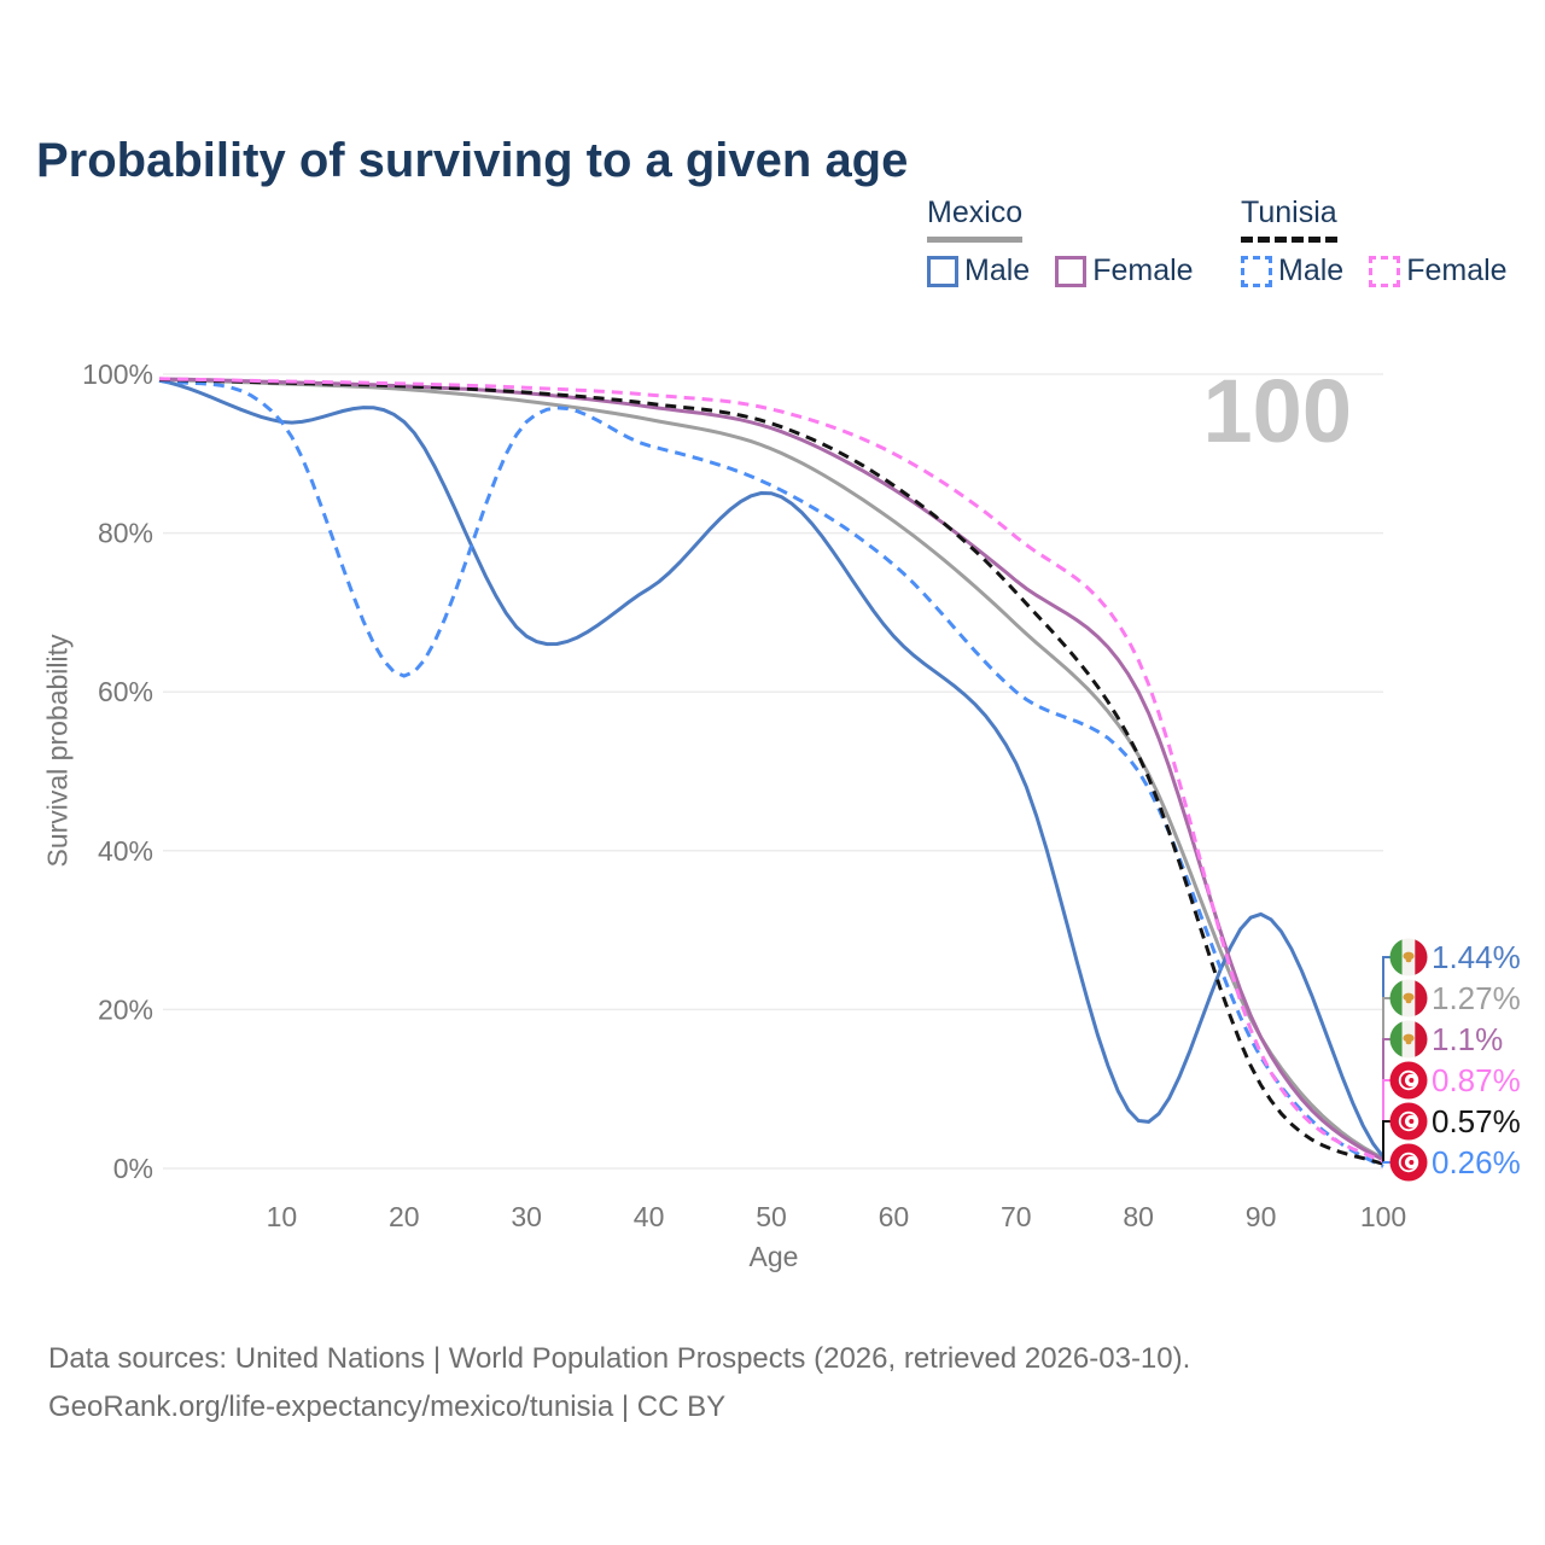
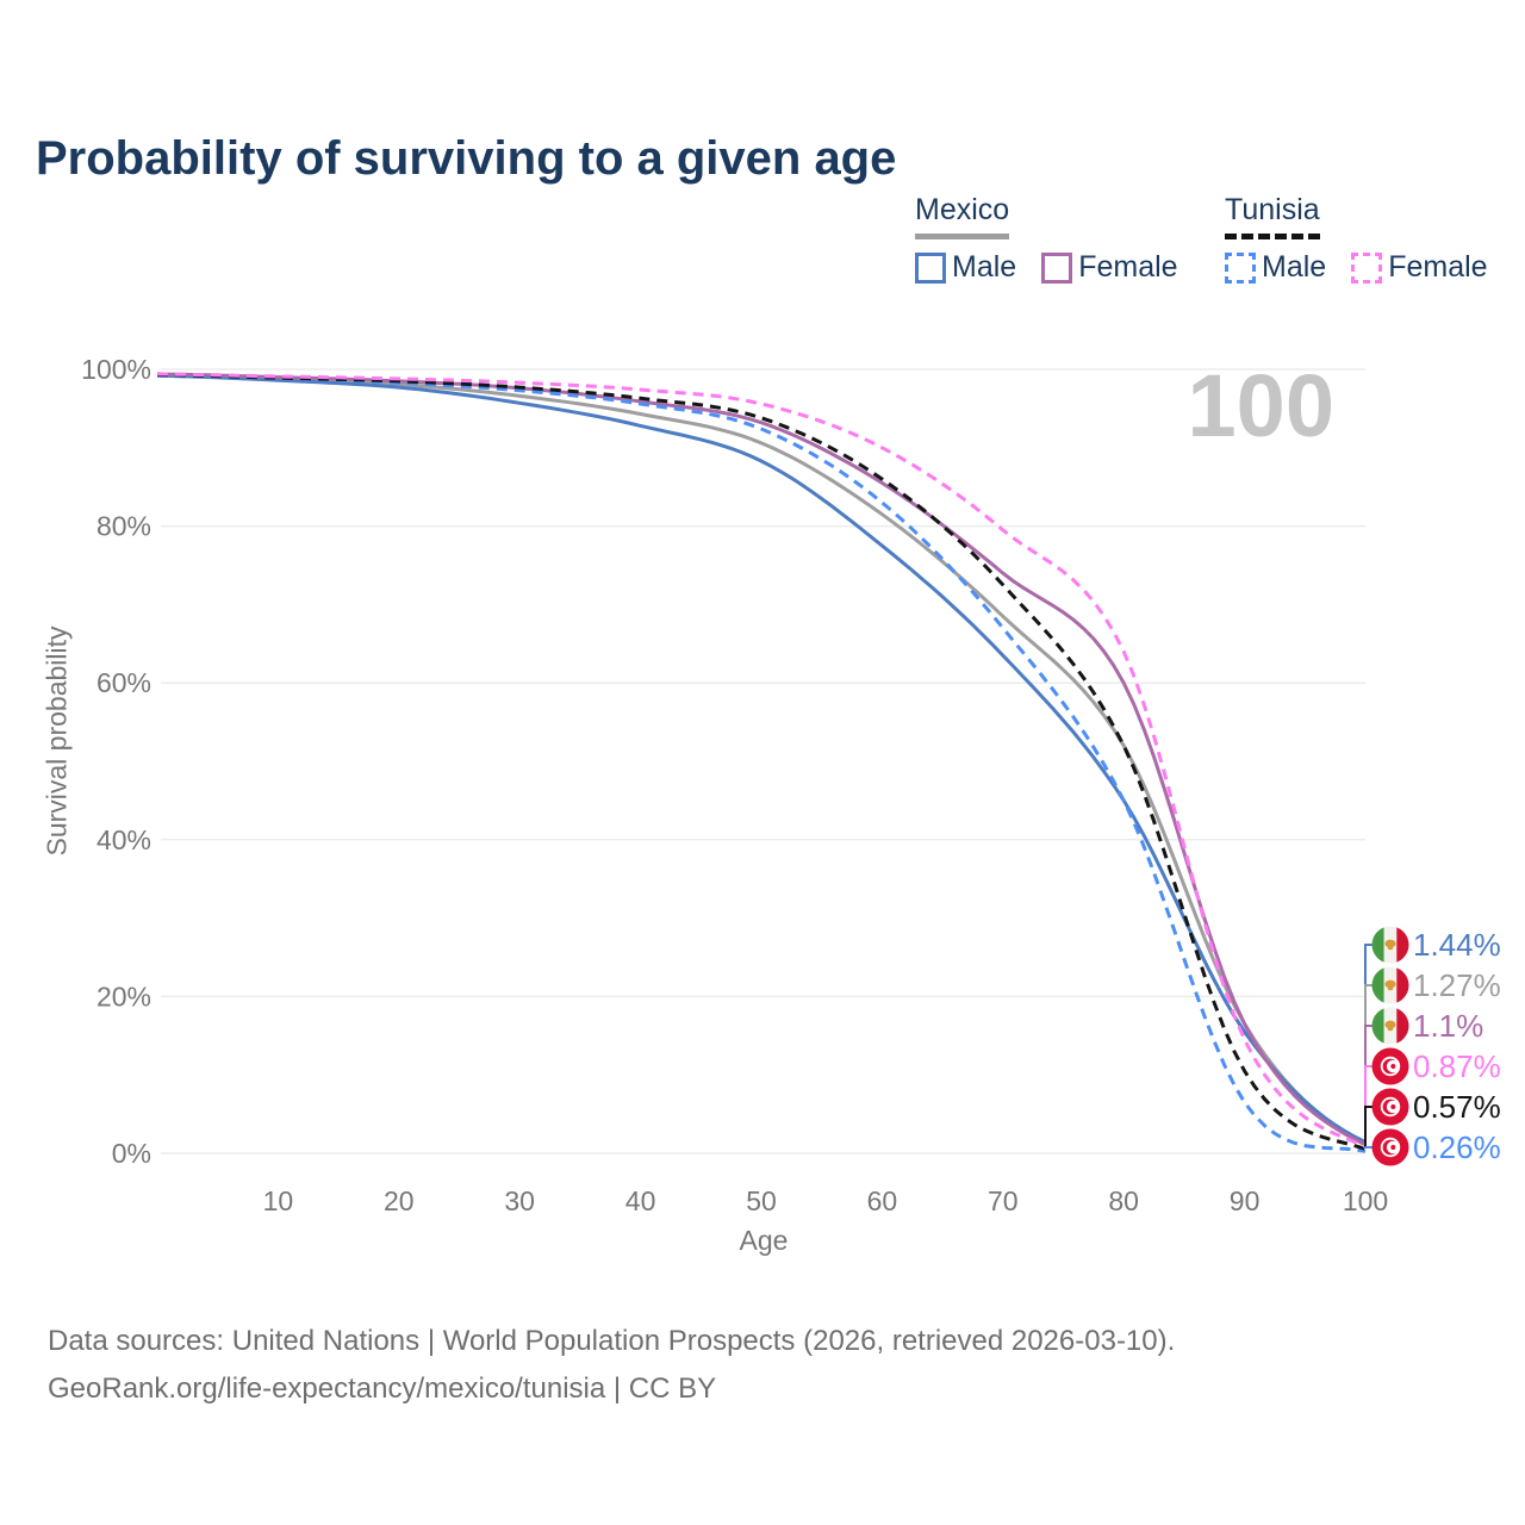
Mexico Male/10: 94% -> 99%
Tunisia Male/10: 94% -> 99%
Mexico Male/20: 94% -> 98%
Tunisia Male/20: 62% -> 98%
Mexico Male/30: 67% -> 96%
Tunisia Male/30: 94% -> 97%
Mexico Male/40: 73% -> 93%
Tunisia Male/40: 91% -> 96%
Mexico Male/50: 85% -> 88%
Tunisia Male/50: 86% -> 92%
Mexico Male/60: 67% -> 78%
Tunisia Male/60: 76% -> 83%
Mexico Male/70: 51% -> 64%
Tunisia Male/70: 60% -> 67%
Mexico Male/80: 6% -> 45%
Tunisia Male/80: 50% -> 45%
Mexico Male/90: 32% -> 16%
Tunisia Male/90: 14% -> 6%
